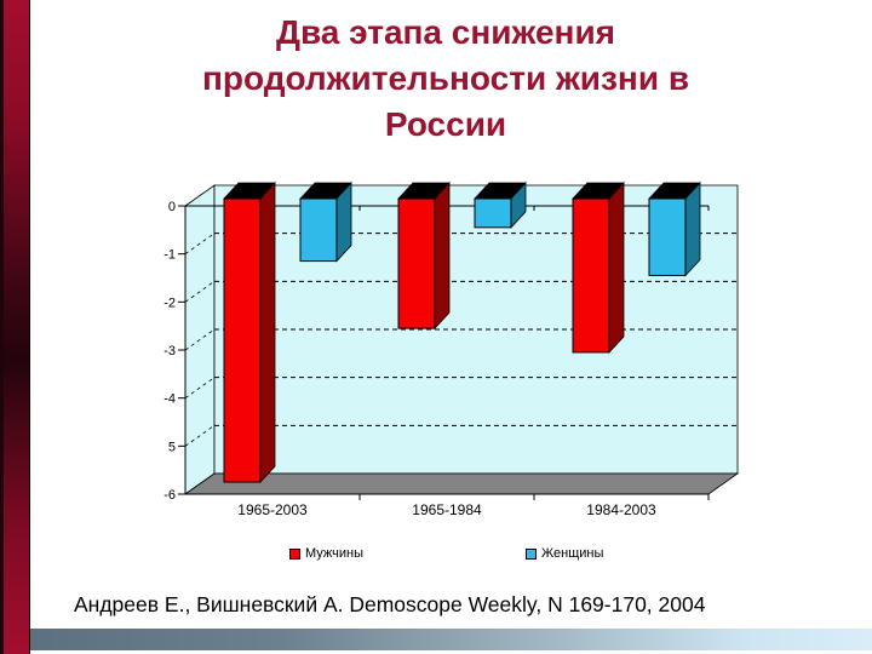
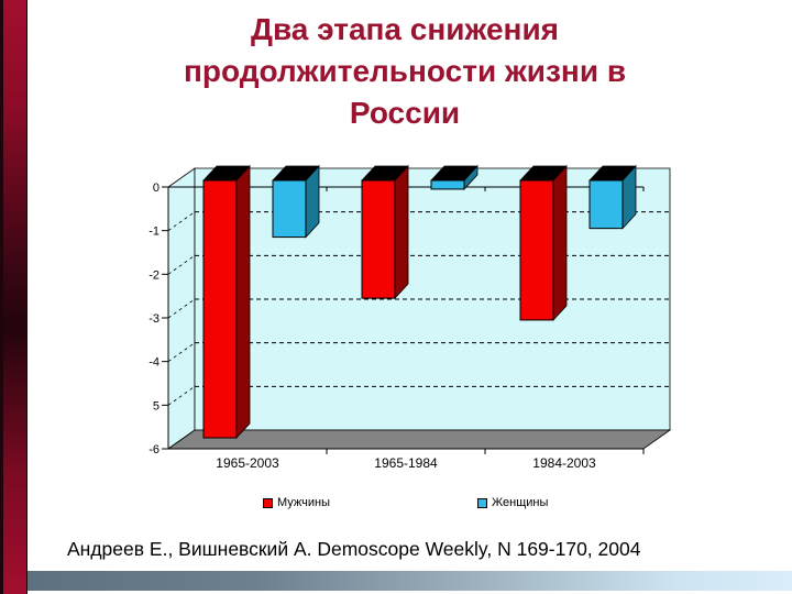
Женщины/1965-1984: -0.6 -> -0.2
Женщины/1984-2003: -1.6 -> -1.1
